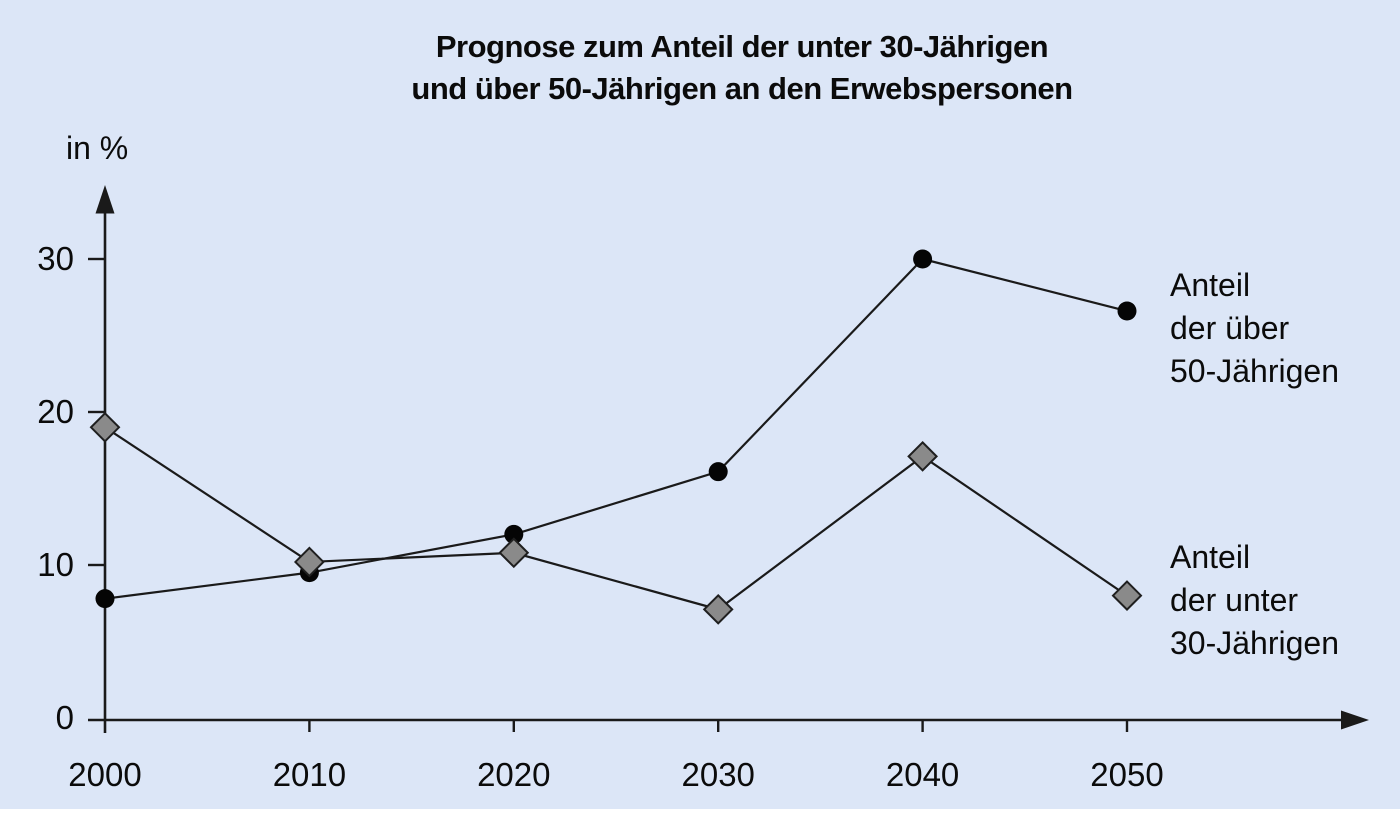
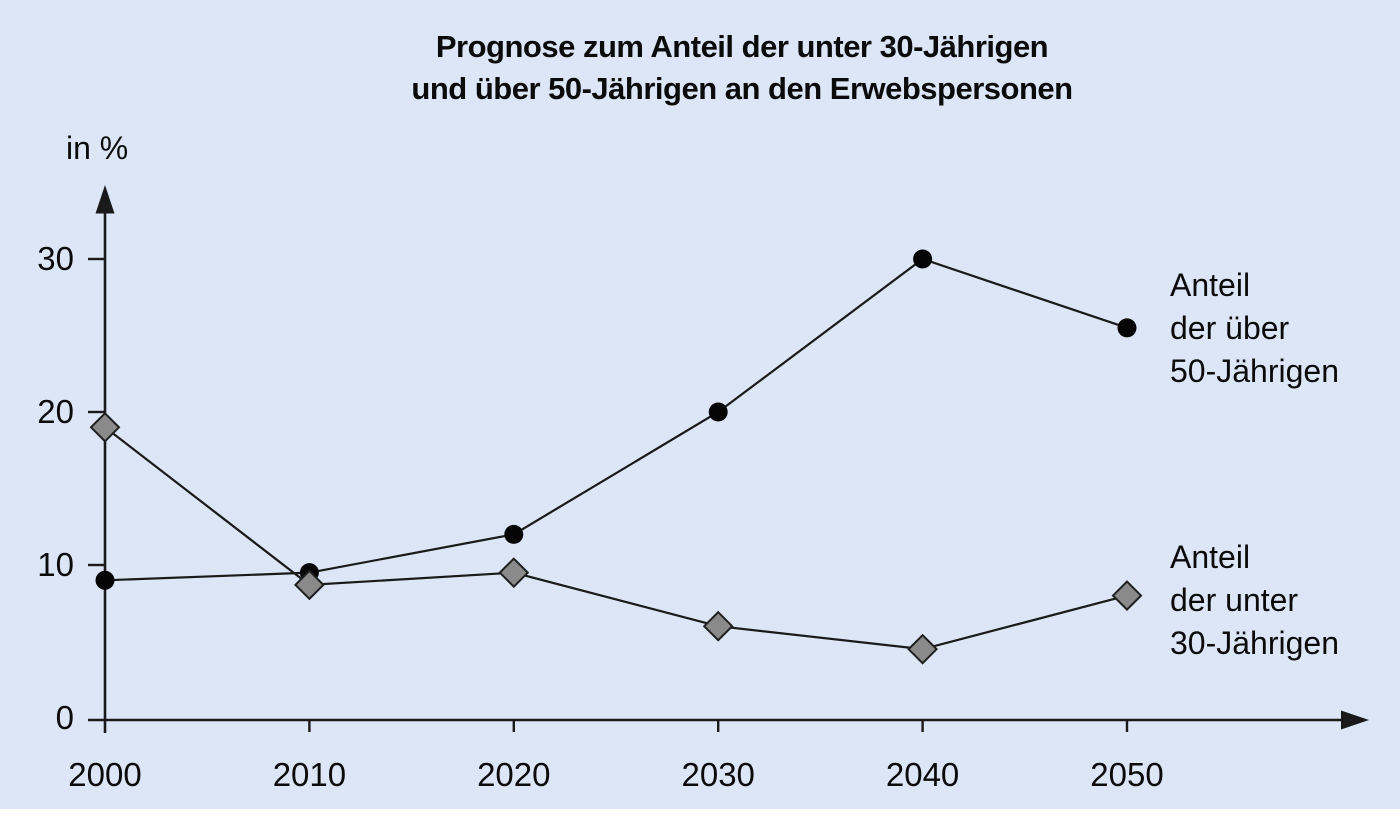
Anteil der über 50-Jährigen/2000: 7.8 -> 9.0
Anteil der unter 30-Jährigen/2010: 10.2 -> 8.7
Anteil der unter 30-Jährigen/2020: 10.8 -> 9.5
Anteil der über 50-Jährigen/2030: 16.1 -> 20.0
Anteil der unter 30-Jährigen/2030: 7.1 -> 6.0
Anteil der unter 30-Jährigen/2040: 17.1 -> 4.5
Anteil der über 50-Jährigen/2050: 26.6 -> 25.5
